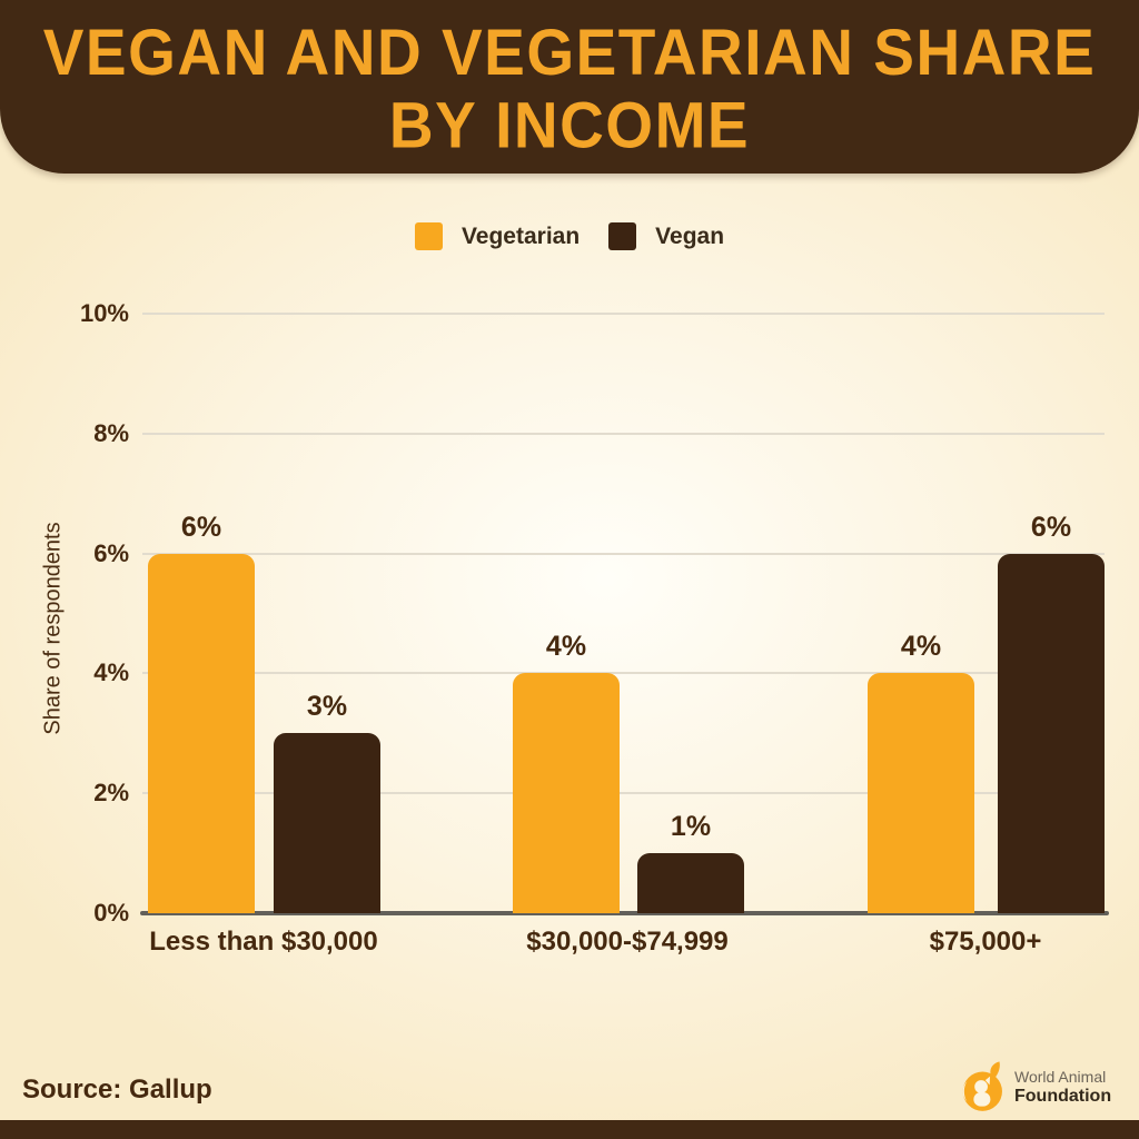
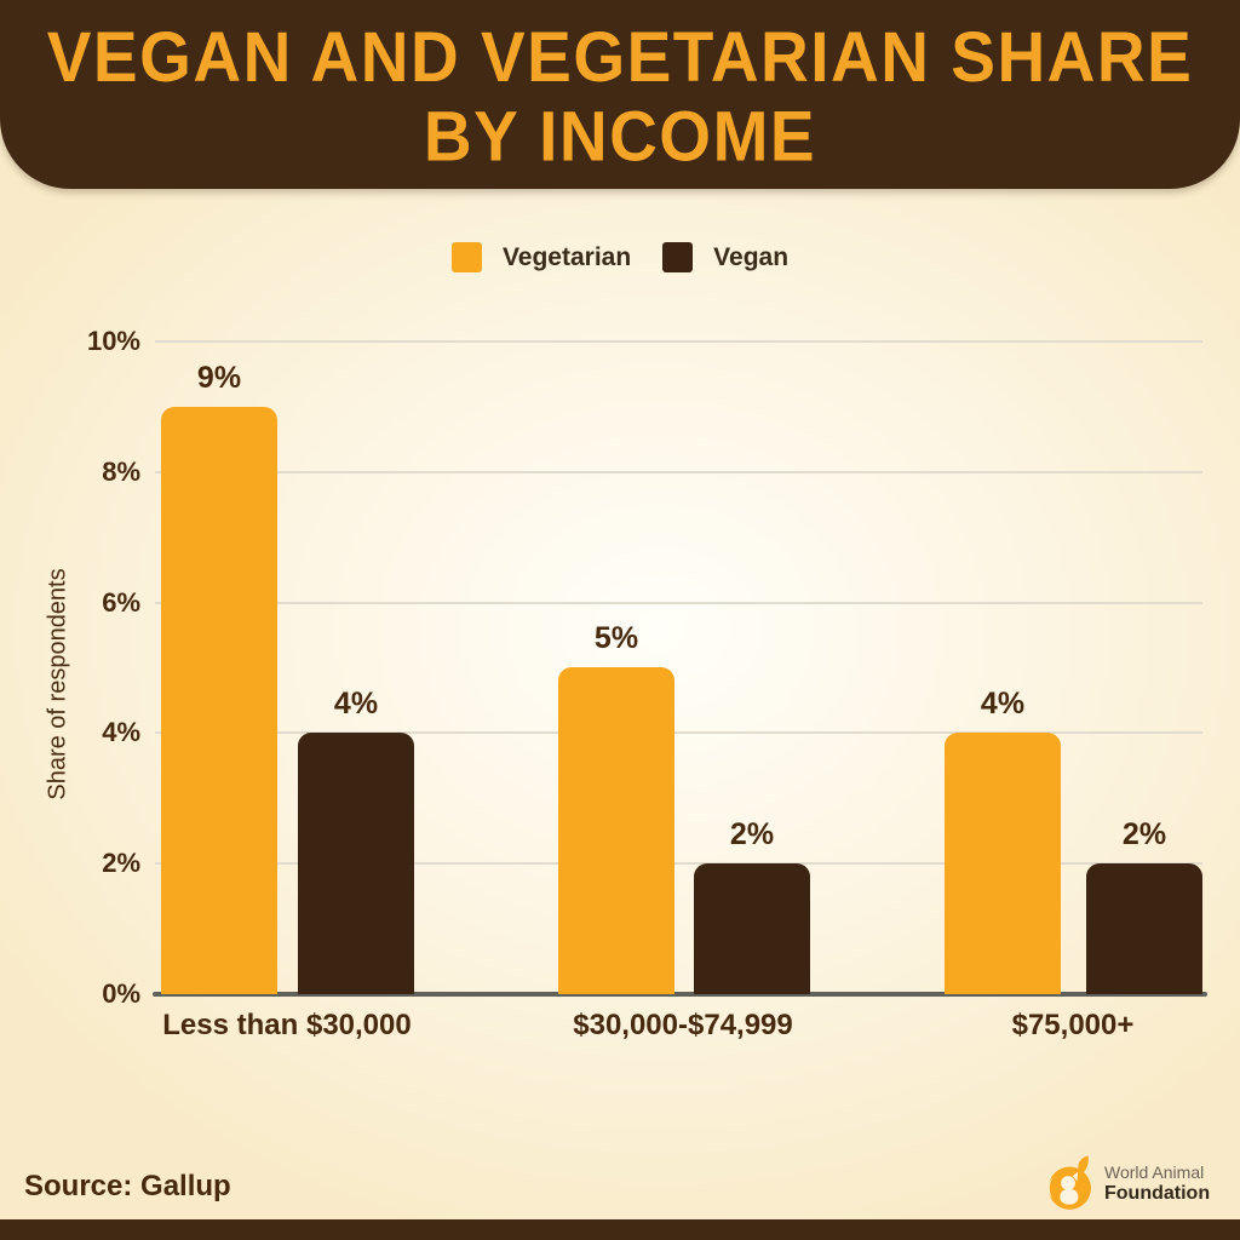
Vegetarian/Less than $30,000: 6% -> 9%
Vegan/Less than $30,000: 3% -> 4%
Vegetarian/$30,000-$74,999: 4% -> 5%
Vegan/$30,000-$74,999: 1% -> 2%
Vegan/$75,000+: 6% -> 2%
